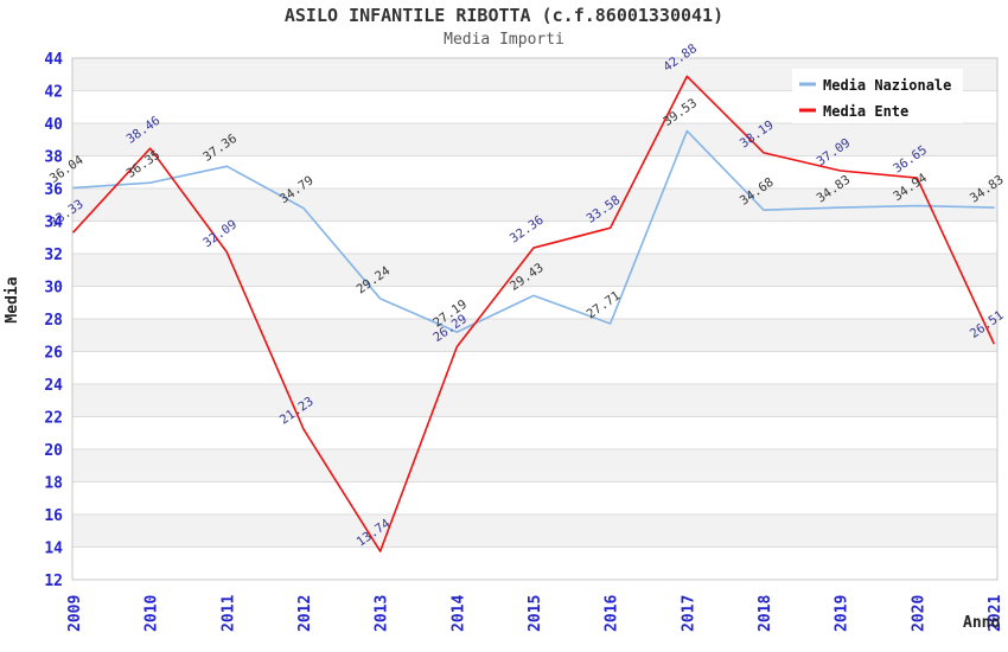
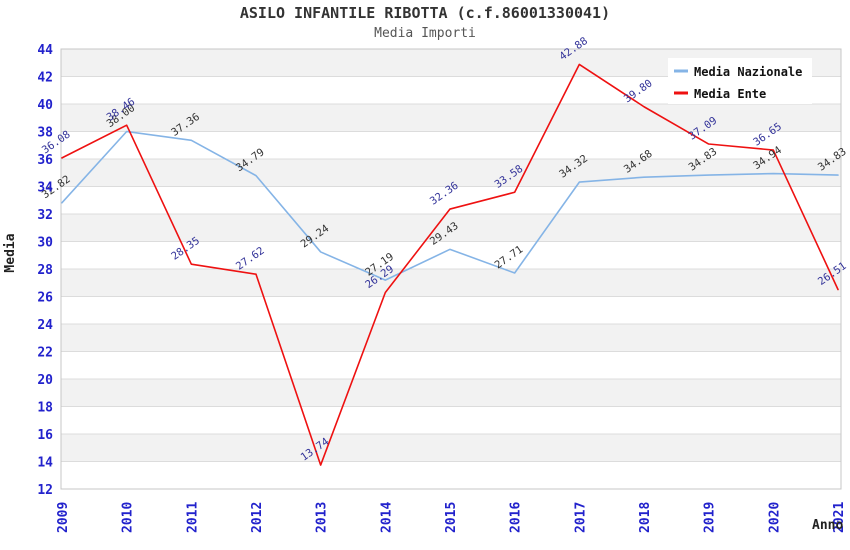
Media Nazionale/2009: 36.04 -> 32.82
Media Ente/2009: 33.33 -> 36.08
Media Nazionale/2010: 36.35 -> 38.00
Media Ente/2011: 32.09 -> 28.35
Media Ente/2012: 21.23 -> 27.62
Media Nazionale/2017: 39.53 -> 34.32
Media Ente/2018: 38.19 -> 39.80
